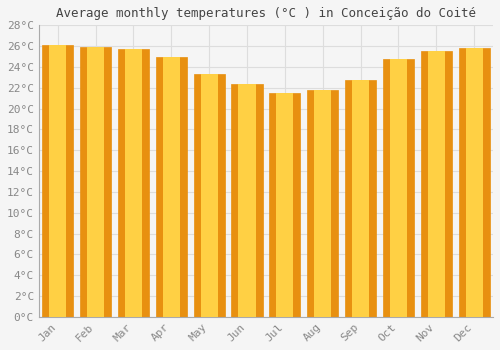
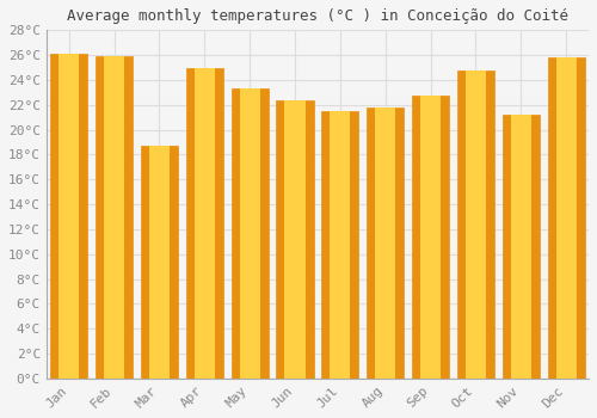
Mar: 25.7°C -> 18.7°C
Nov: 25.5°C -> 21.2°C
